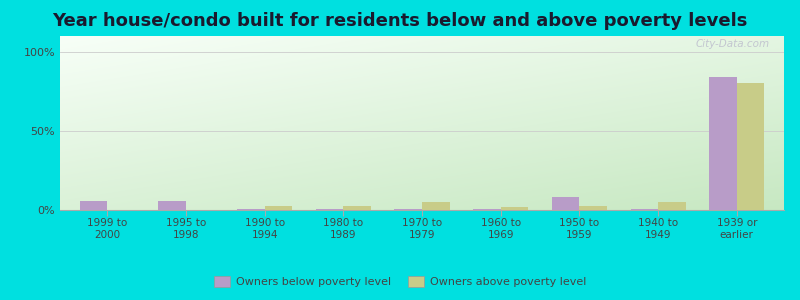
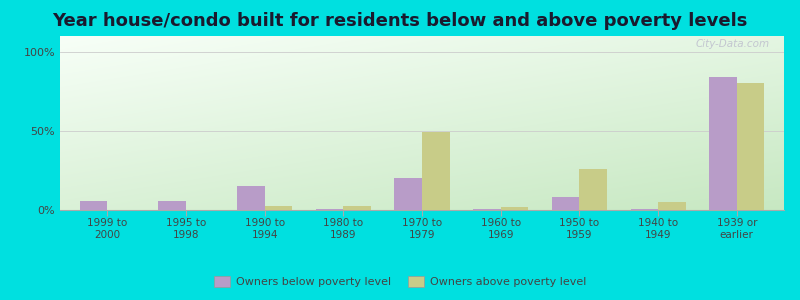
Owners below poverty level/1990 to 1994: 0% -> 15%
Owners below poverty level/1970 to 1979: 0% -> 20%
Owners above poverty level/1970 to 1979: 5% -> 49%
Owners above poverty level/1950 to 1959: 2% -> 26%
